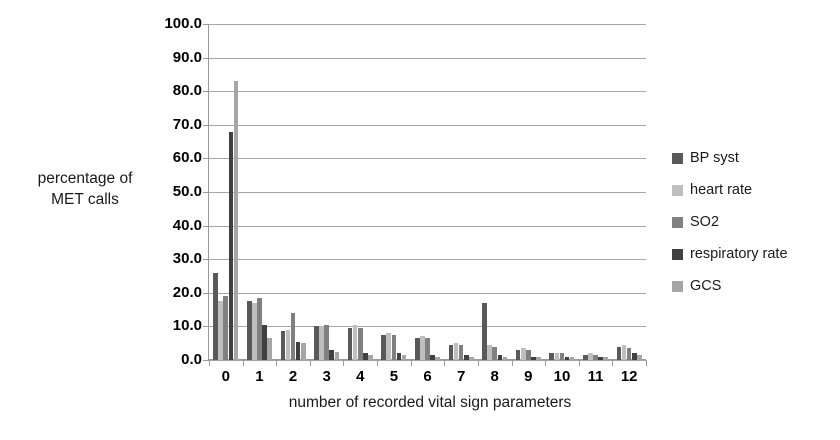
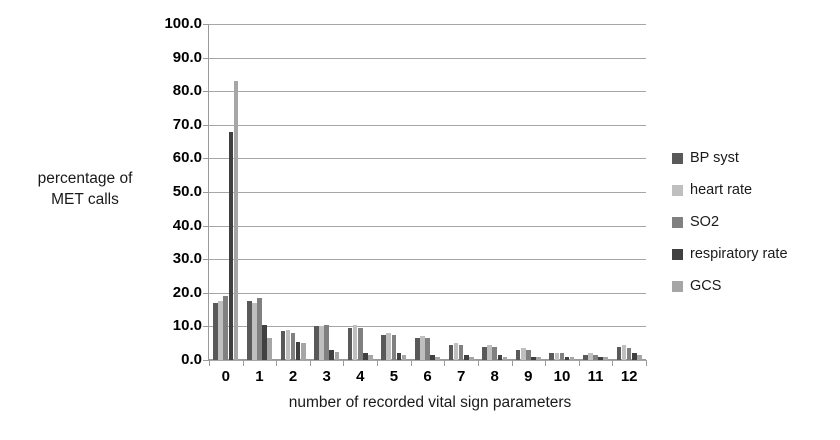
BP syst/0: 26 -> 17
SO2/2: 14 -> 8
BP syst/8: 17 -> 4
